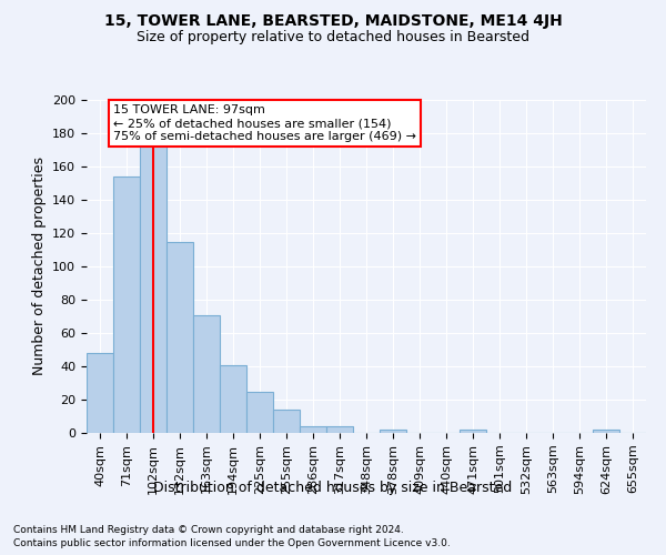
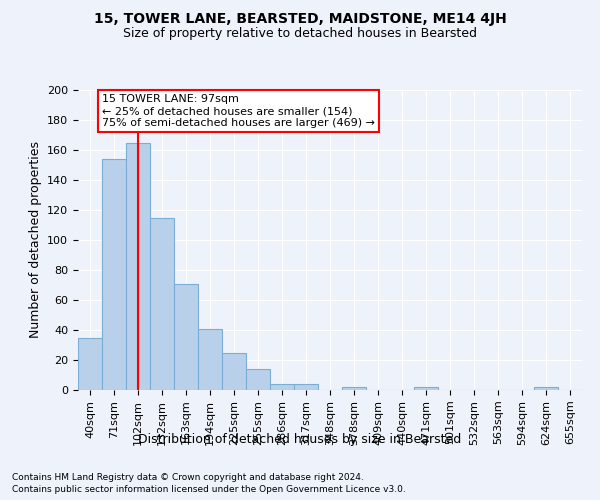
40sqm: 48 -> 35
102sqm: 174 -> 165
